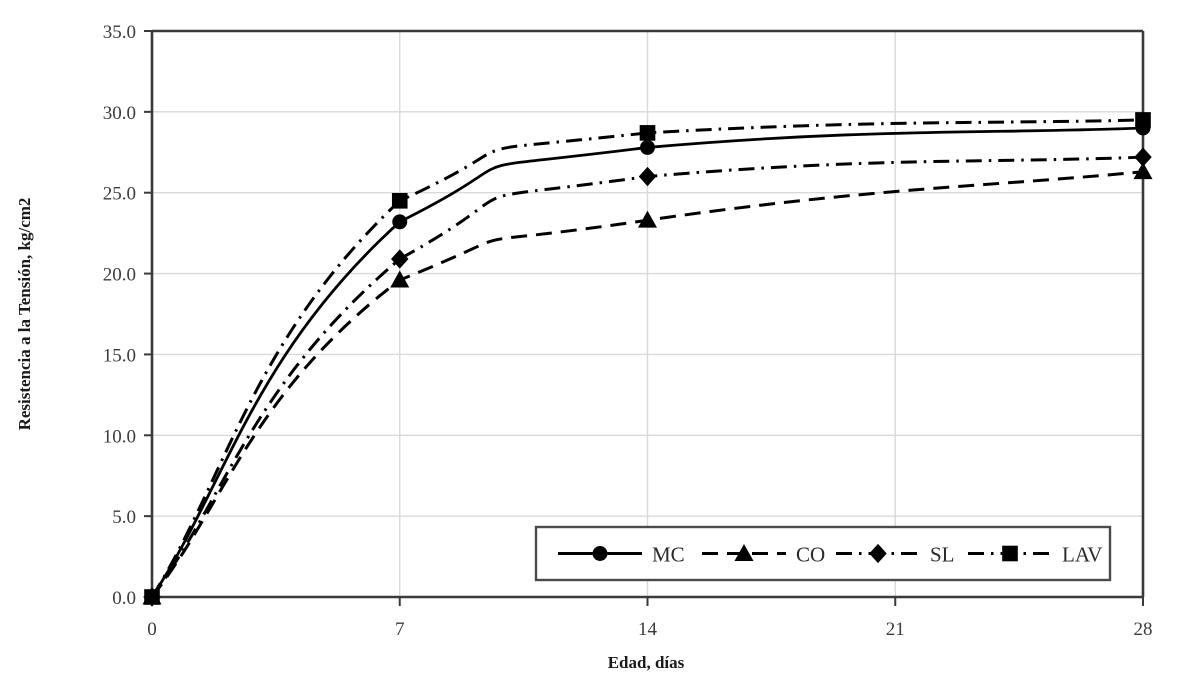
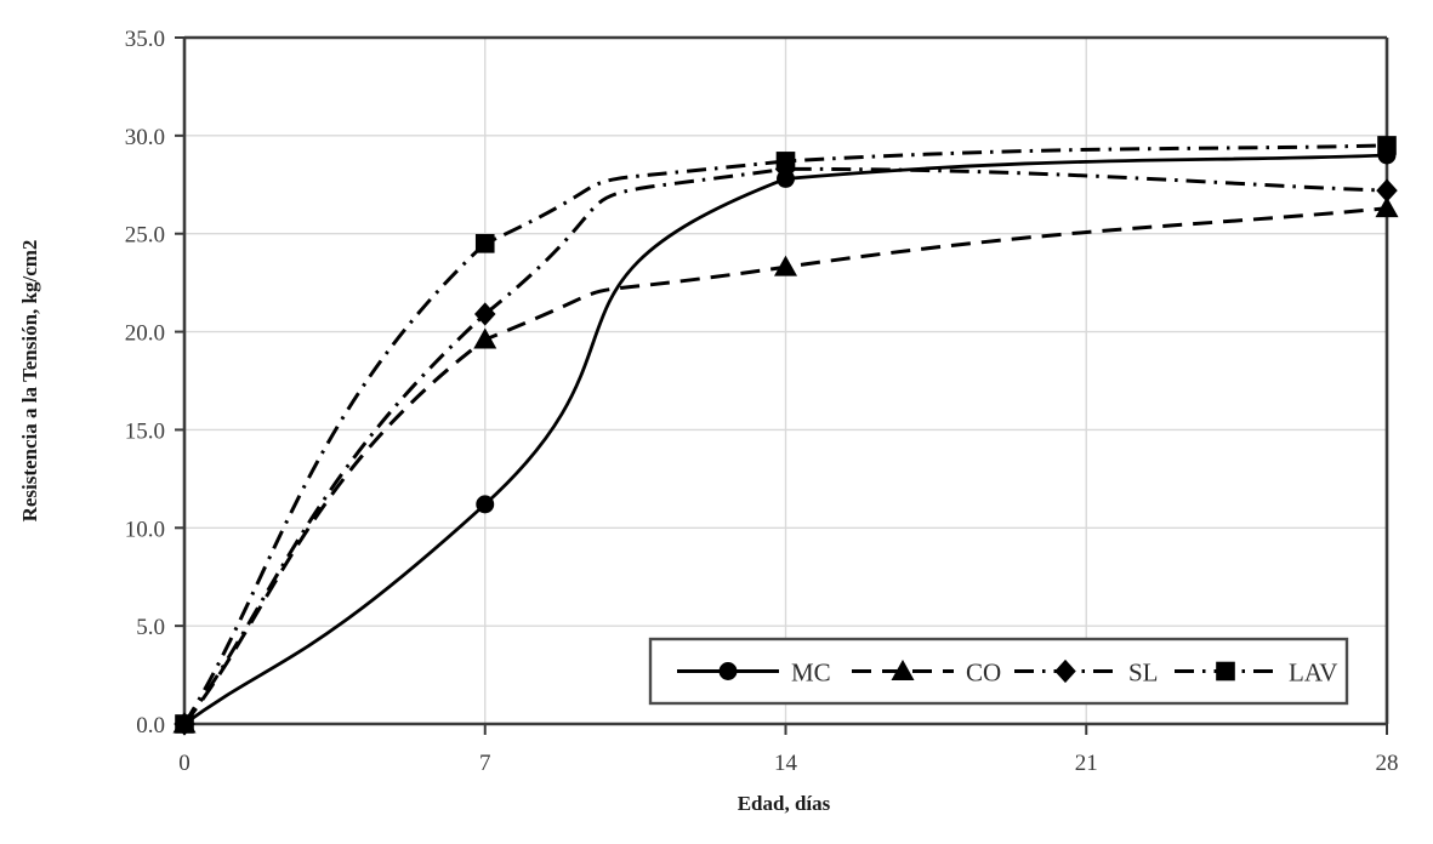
MC/7: 23.2 -> 11.2
SL/14: 26.0 -> 28.3
